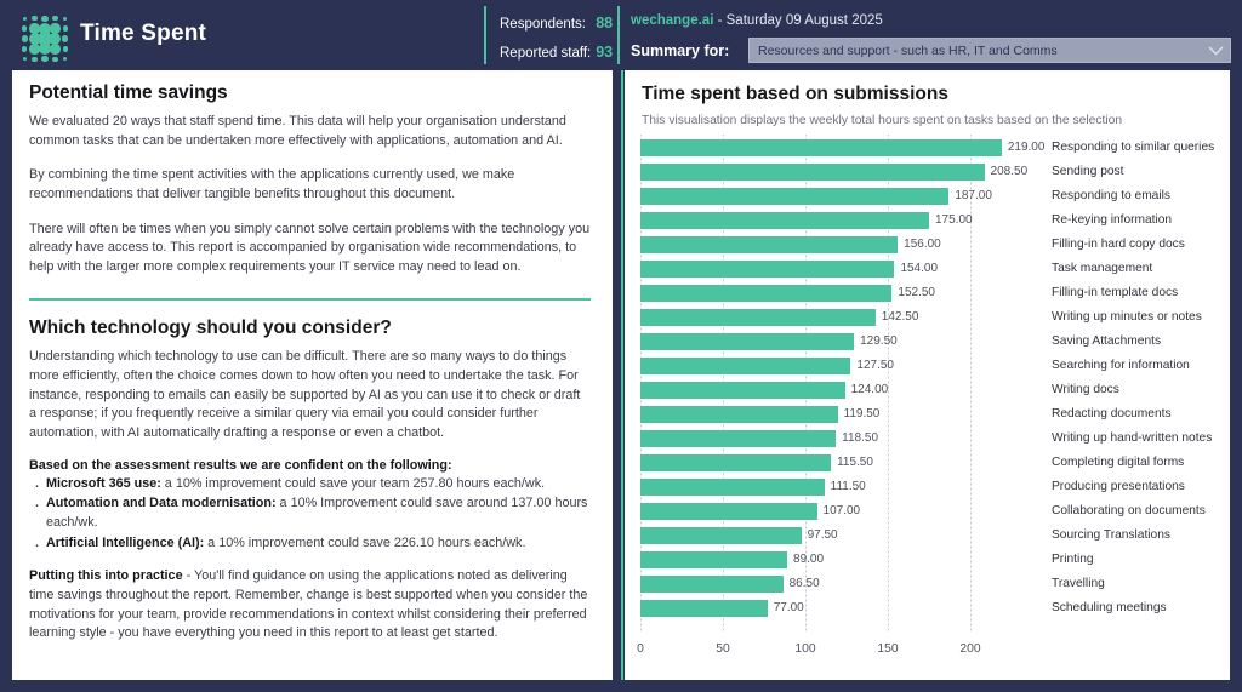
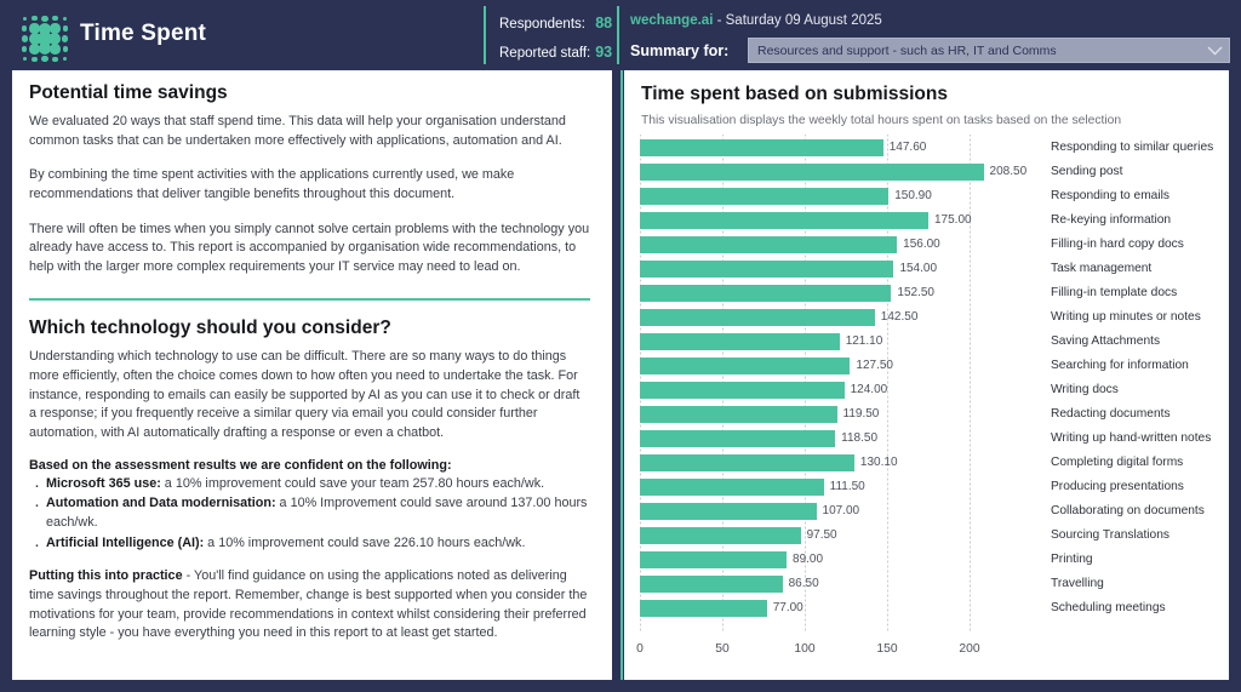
Responding to similar queries: 219.00 -> 147.60
Responding to emails: 187.00 -> 150.90
Saving Attachments: 129.50 -> 121.10
Completing digital forms: 115.50 -> 130.10
